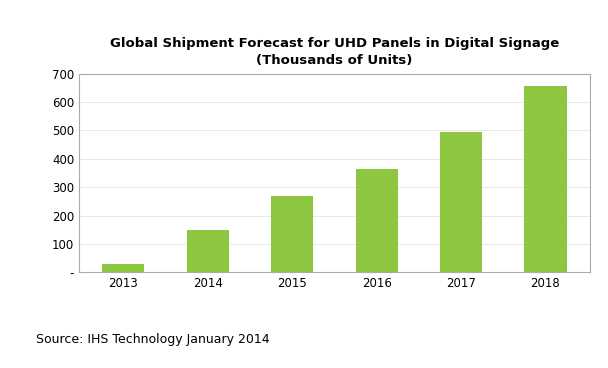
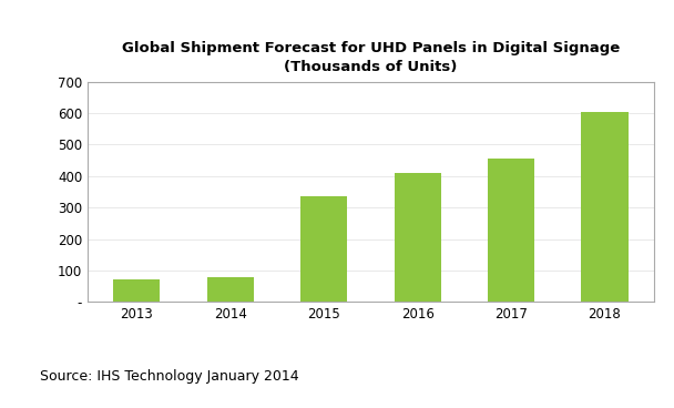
2013: 28 -> 70
2014: 148 -> 80
2015: 268 -> 335
2016: 363 -> 410
2017: 495 -> 455
2018: 655 -> 605
